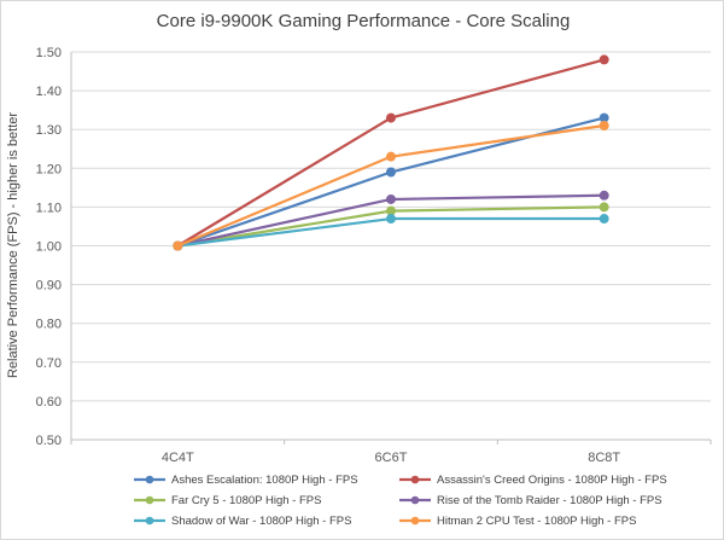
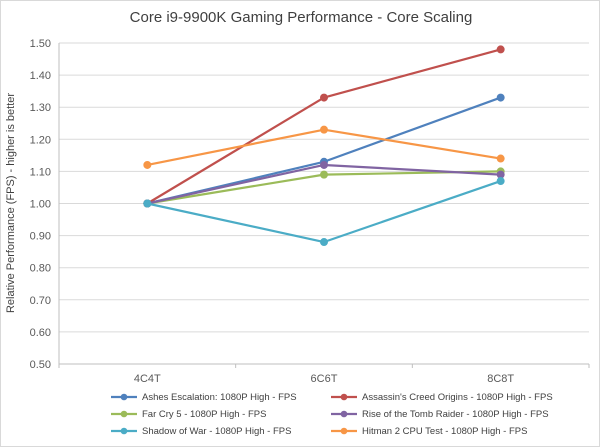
Hitman 2 CPU Test - 1080P High - FPS/4C4T: 1.00 -> 1.12
Ashes Escalation: 1080P High - FPS/6C6T: 1.19 -> 1.13
Shadow of War - 1080P High - FPS/6C6T: 1.07 -> 0.88
Rise of the Tomb Raider - 1080P High - FPS/8C8T: 1.13 -> 1.09
Hitman 2 CPU Test - 1080P High - FPS/8C8T: 1.31 -> 1.14
